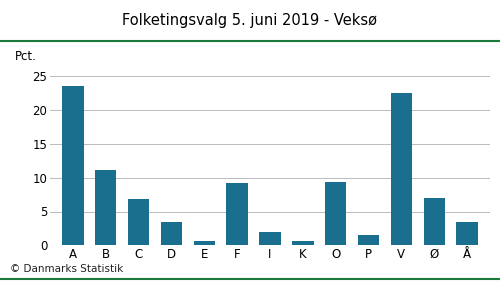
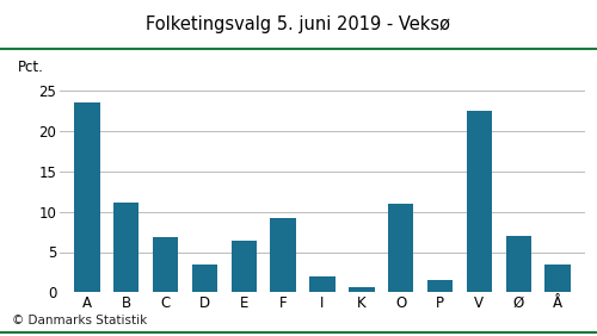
E: 0.6 -> 6.4
O: 9.3 -> 11.0
